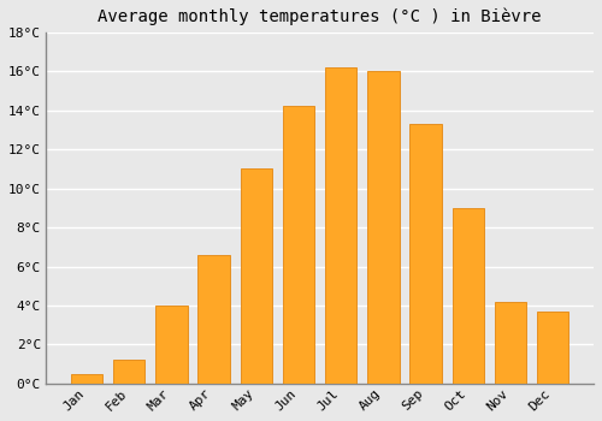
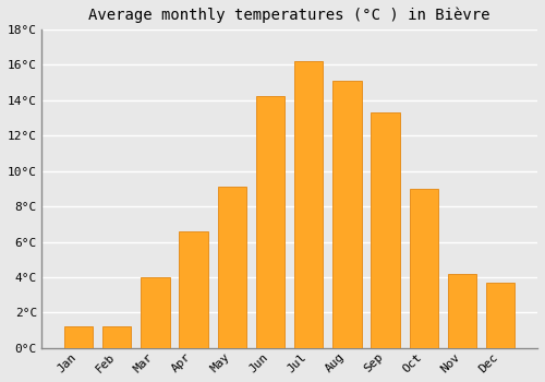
Jan: 0.5°C -> 1.2°C
May: 11.0°C -> 9.1°C
Aug: 16.0°C -> 15.1°C
